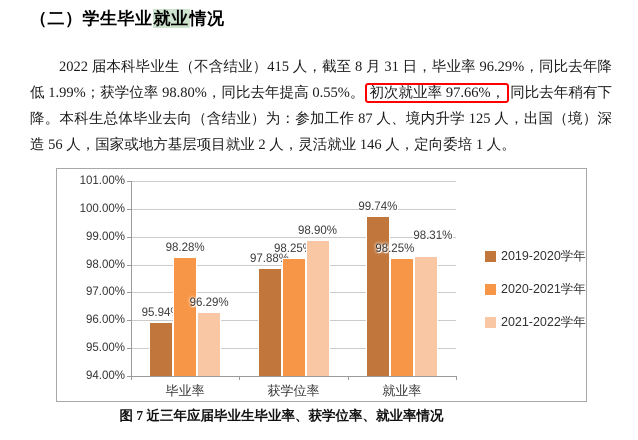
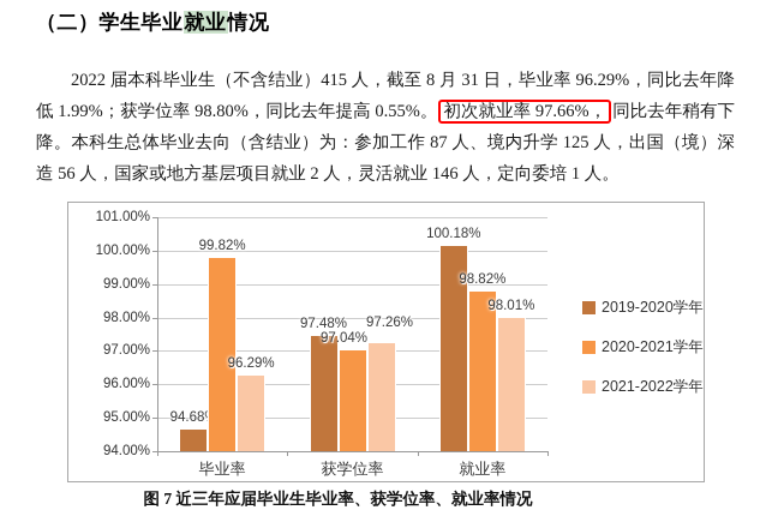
2019-2020学年/毕业率: 95.94% -> 94.68%
2020-2021学年/毕业率: 98.28% -> 99.82%
2019-2020学年/获学位率: 97.88% -> 97.48%
2020-2021学年/获学位率: 98.25% -> 97.04%
2021-2022学年/获学位率: 98.90% -> 97.26%
2019-2020学年/就业率: 99.74% -> 100.18%
2020-2021学年/就业率: 98.25% -> 98.82%
2021-2022学年/就业率: 98.31% -> 98.01%
